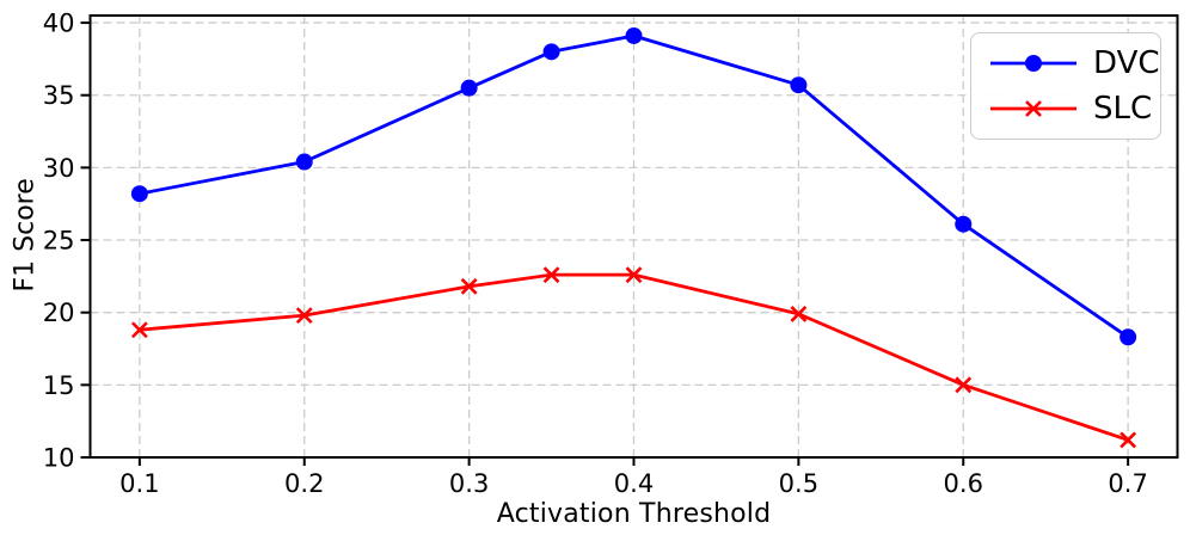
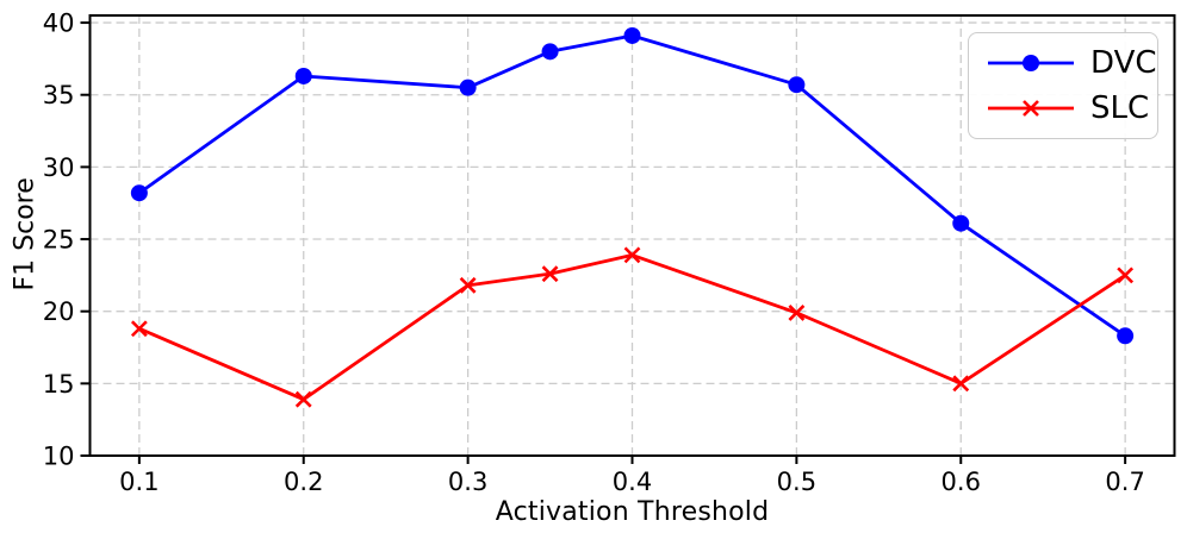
DVC/0.2: 30.4 -> 36.3
SLC/0.2: 19.8 -> 13.9
SLC/0.4: 22.6 -> 23.9
SLC/0.7: 11.2 -> 22.5
